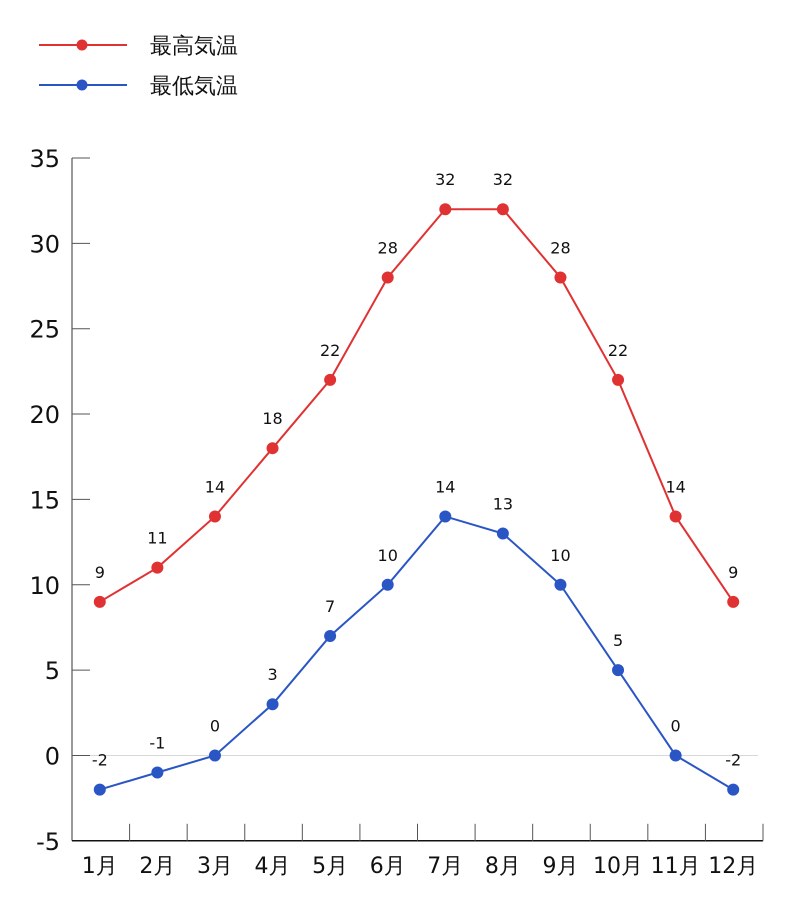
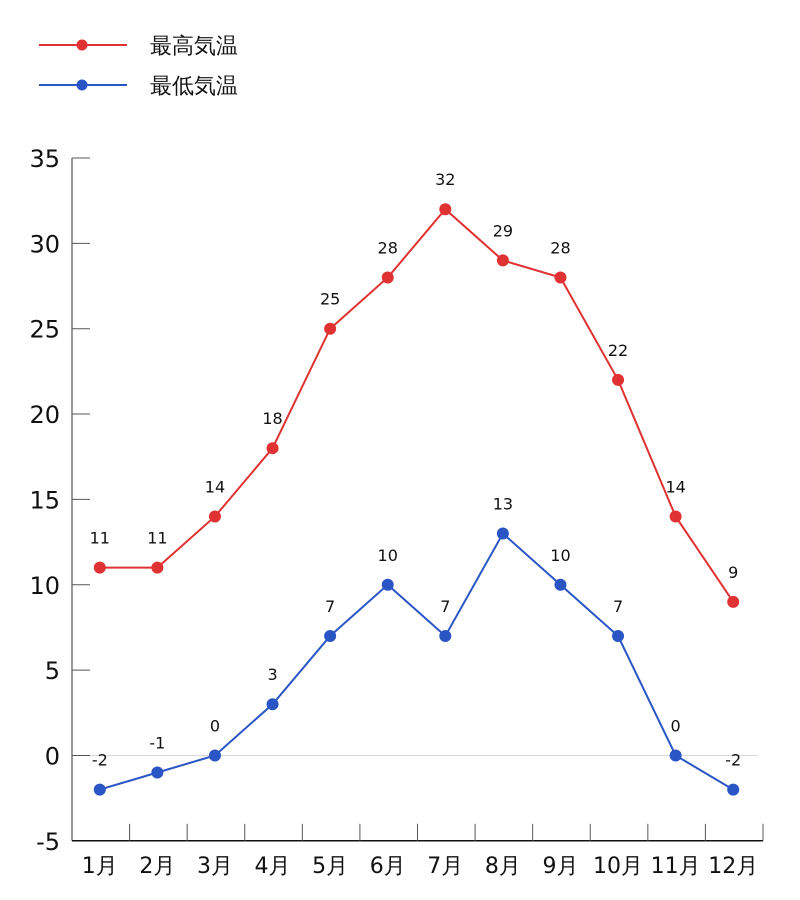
最高気温/1月: 9 -> 11
最高気温/5月: 22 -> 25
最低気温/7月: 14 -> 7
最高気温/8月: 32 -> 29
最低気温/10月: 5 -> 7
